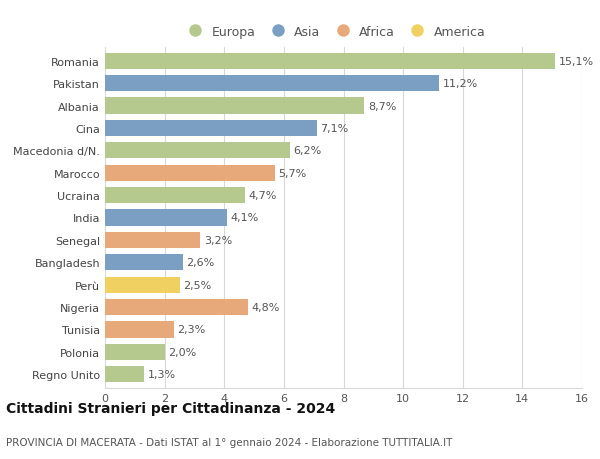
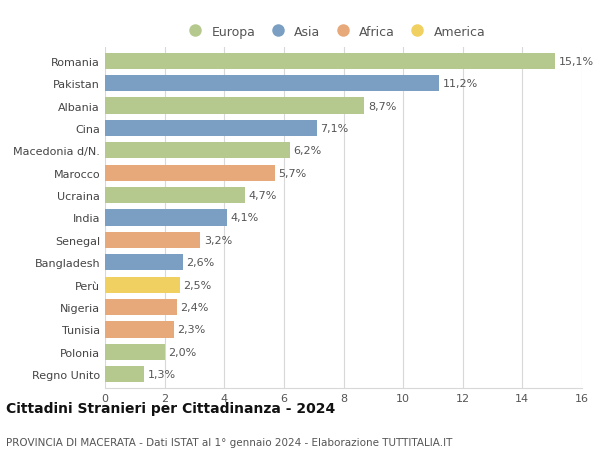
Nigeria: 4,8% -> 2,4%
